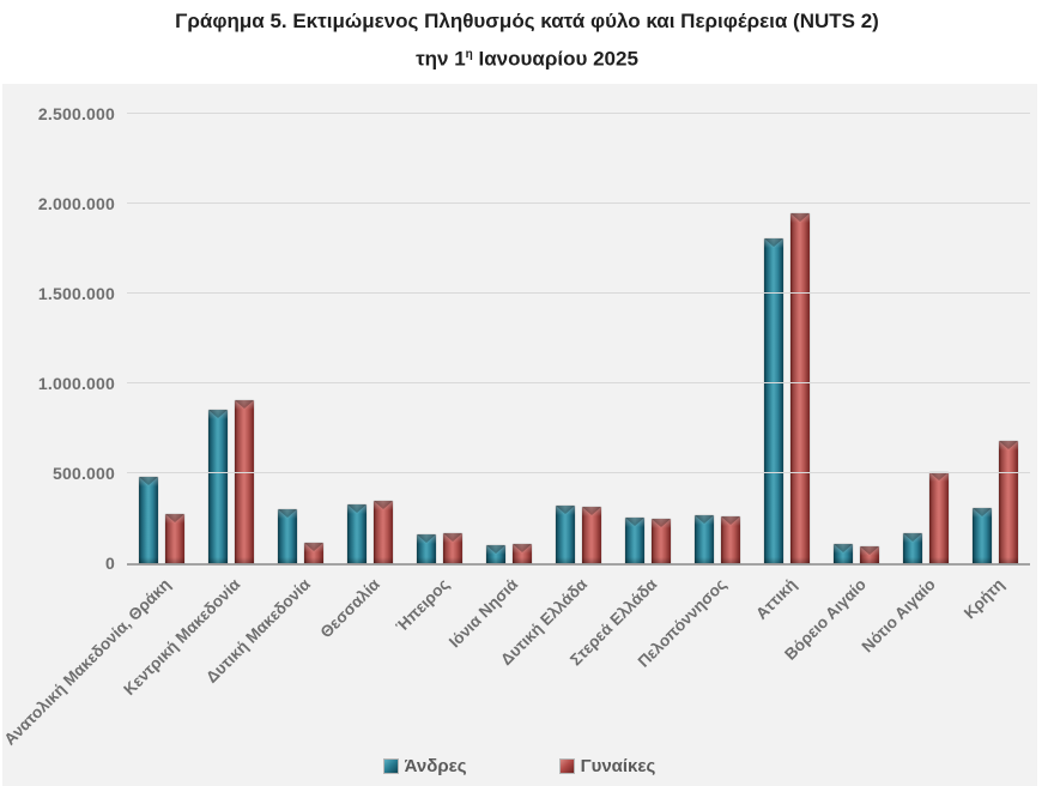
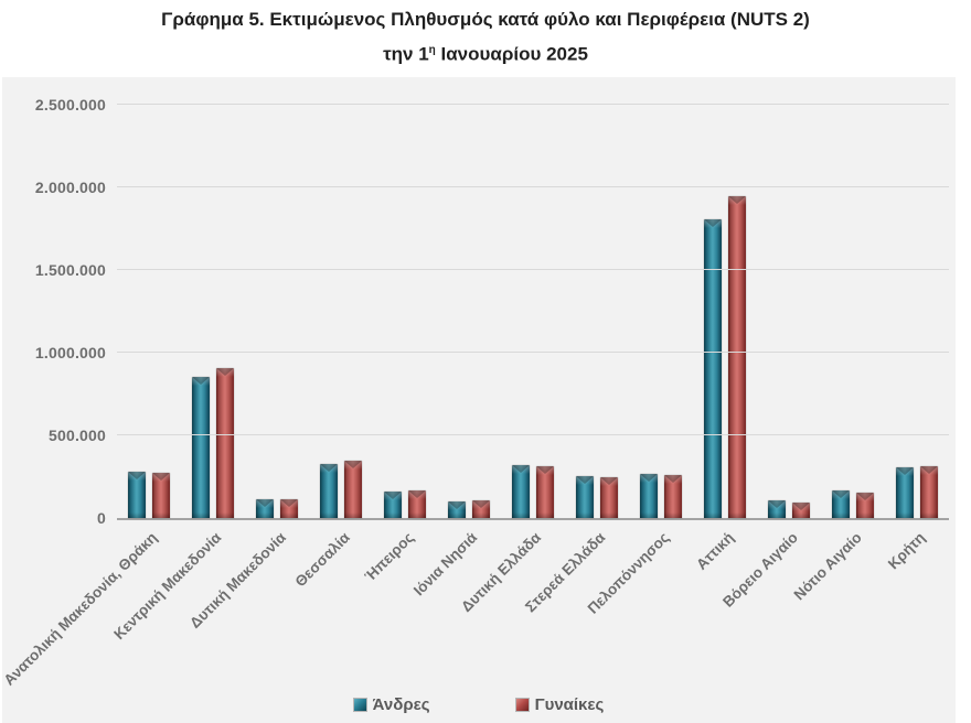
Άνδρες/Ανατολική Μακεδονία, Θράκη: 480000 -> 280000
Άνδρες/Δυτική Μακεδονία: 300000 -> 120000
Γυναίκες/Νότιο Αιγαίο: 510000 -> 160000
Γυναίκες/Κρήτη: 680000 -> 320000
